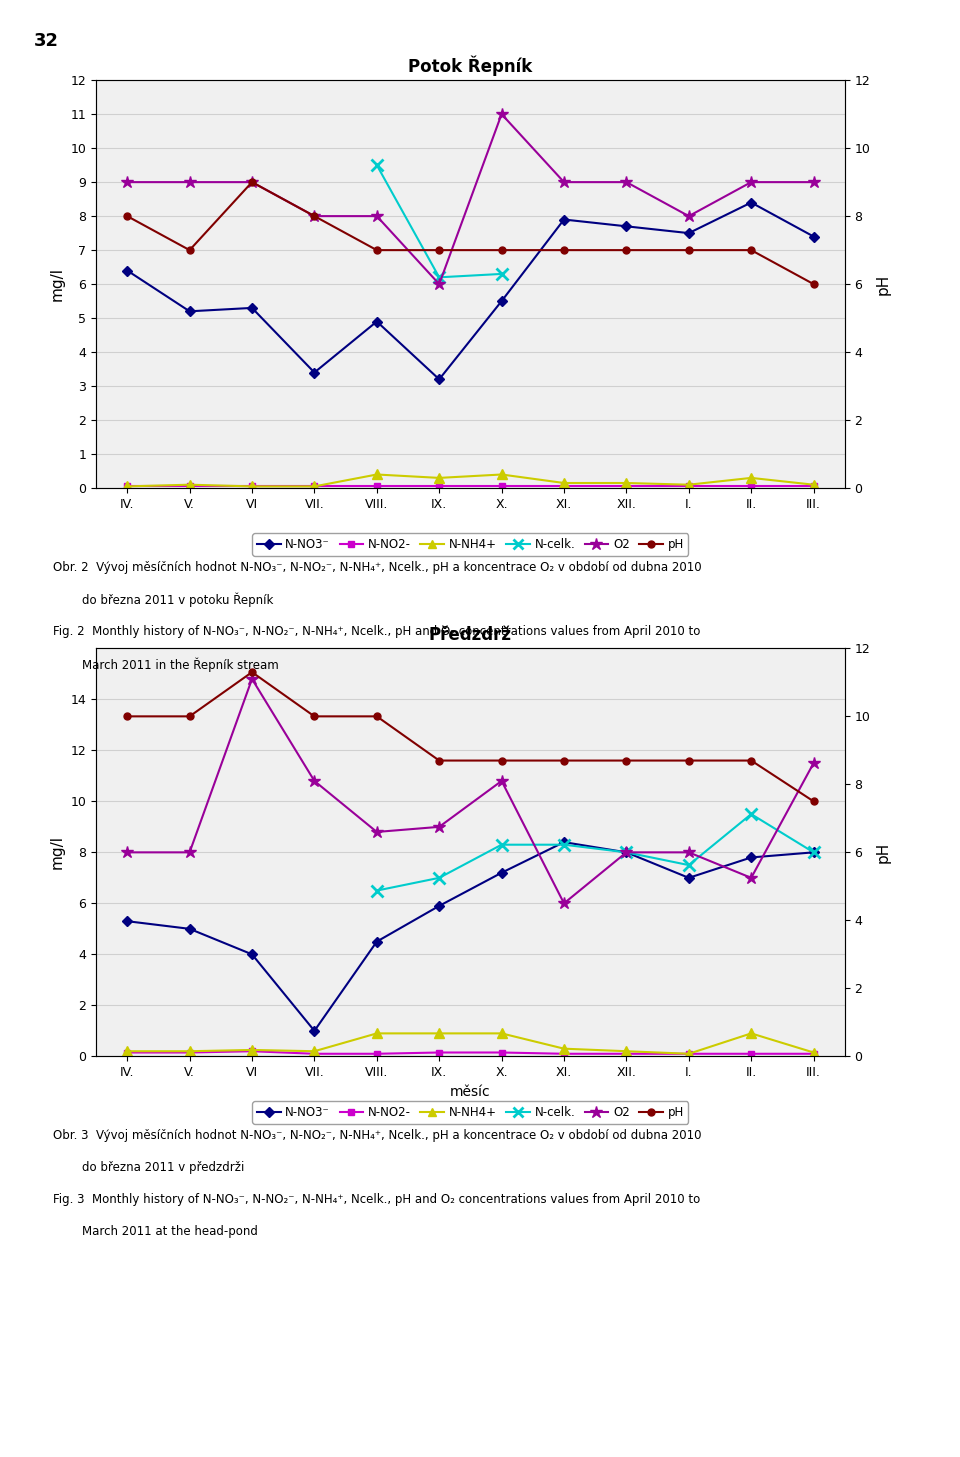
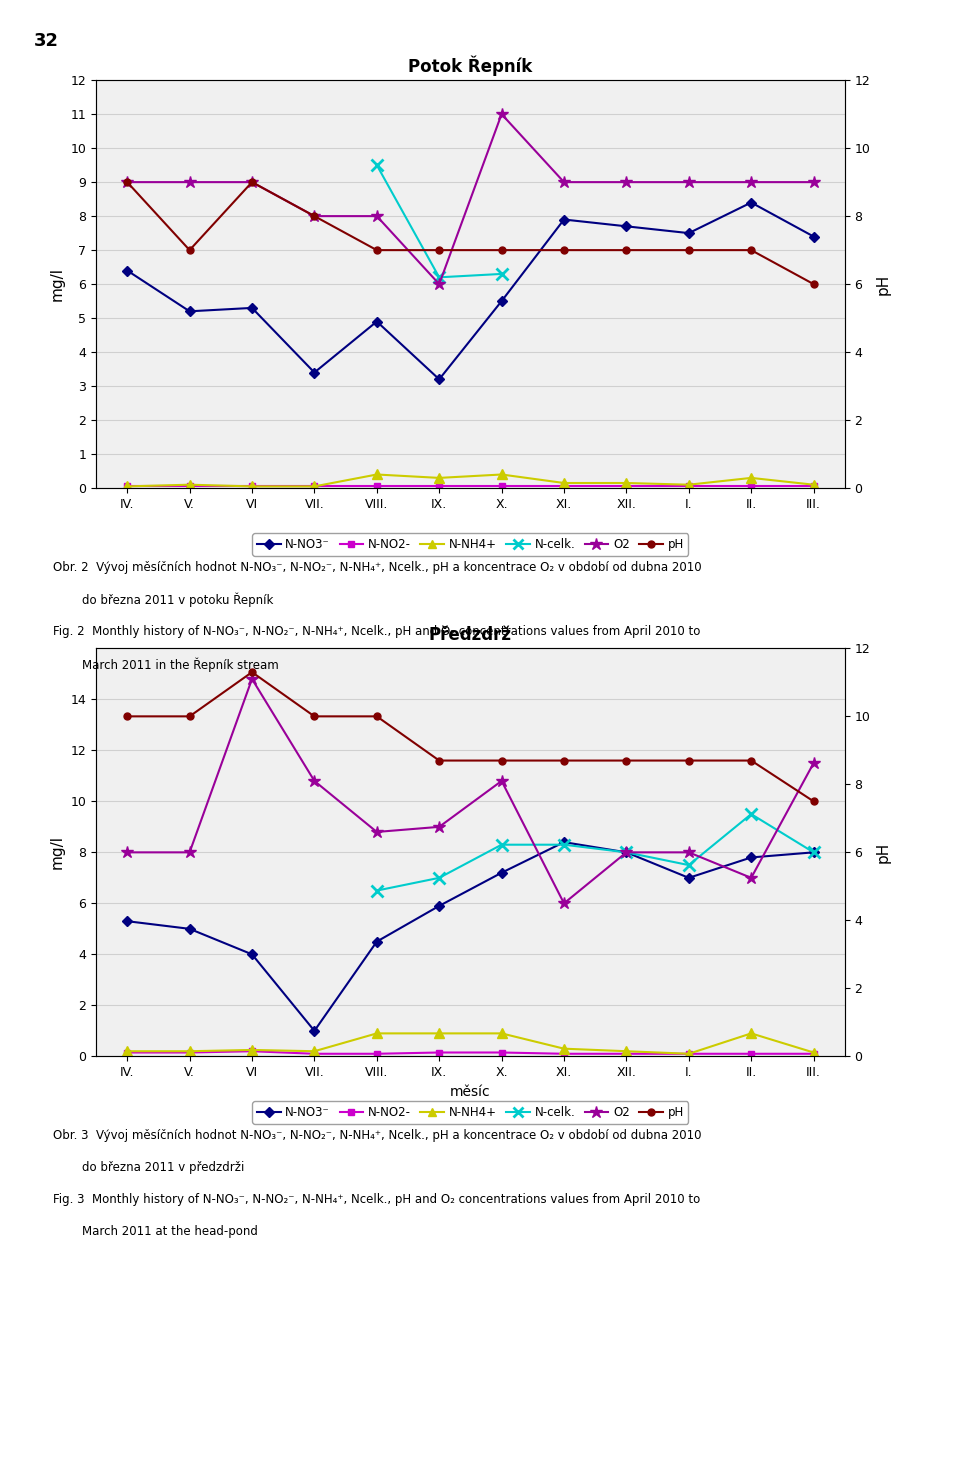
Potok Řepník/pH/IV.: 8 -> 9
Potok Řepník/O2/I.: 8 -> 9
